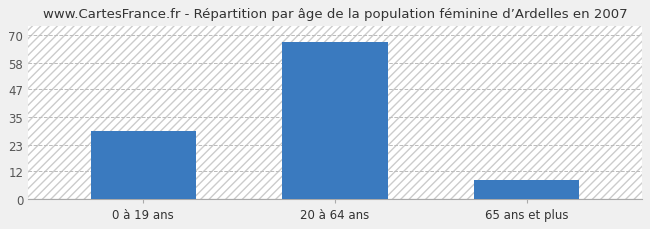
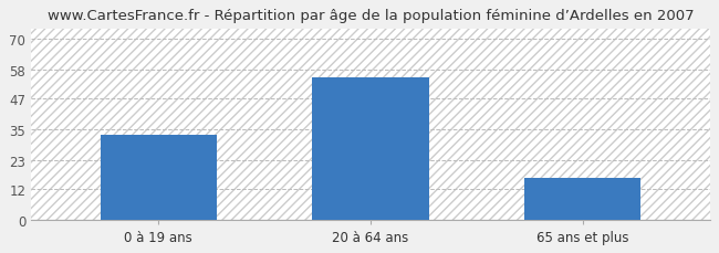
0 à 19 ans: 29 -> 33
20 à 64 ans: 67 -> 55
65 ans et plus: 8 -> 16
